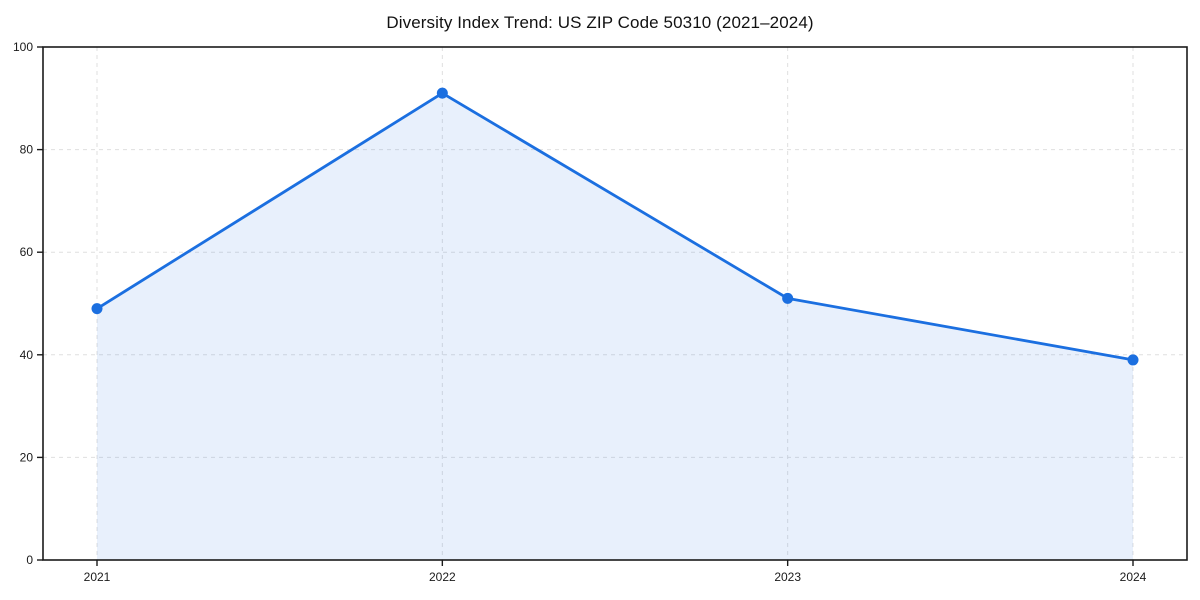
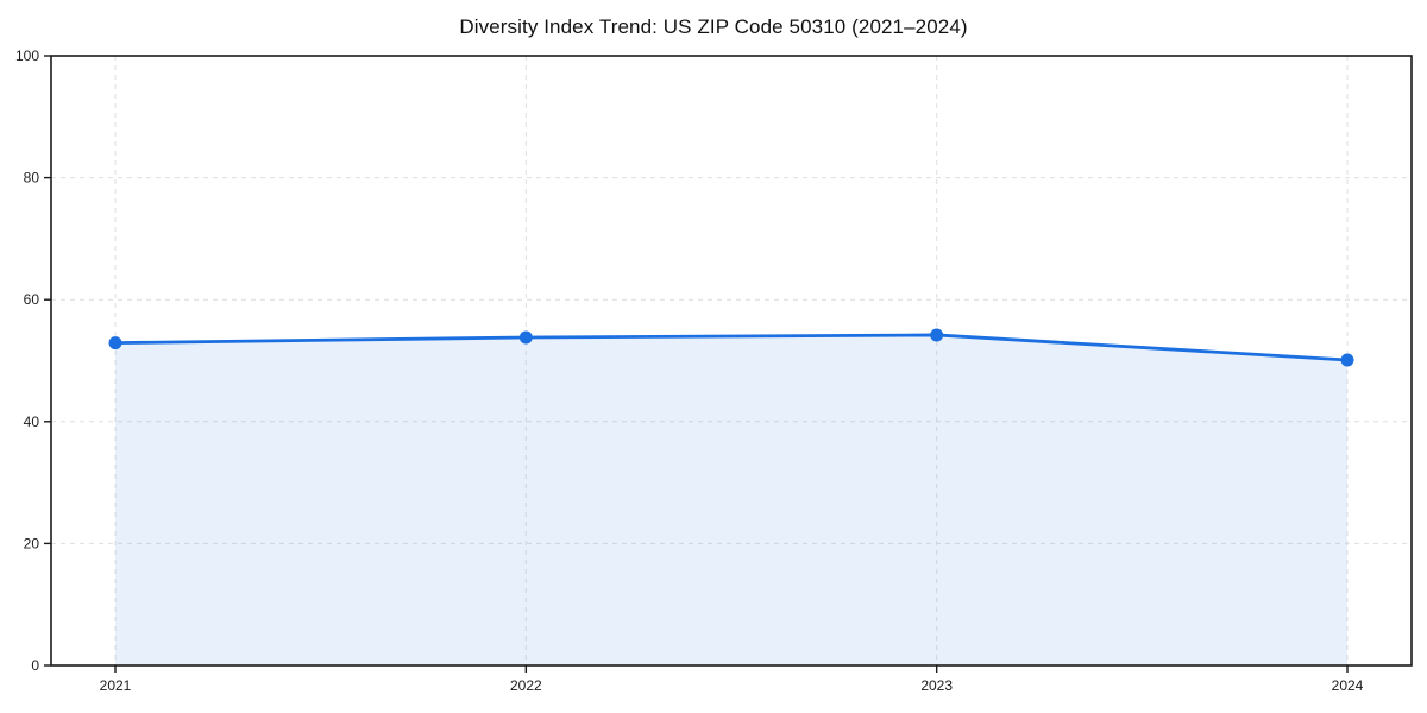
2021: 49 -> 53
2022: 91 -> 54
2023: 51 -> 54
2024: 39 -> 50
